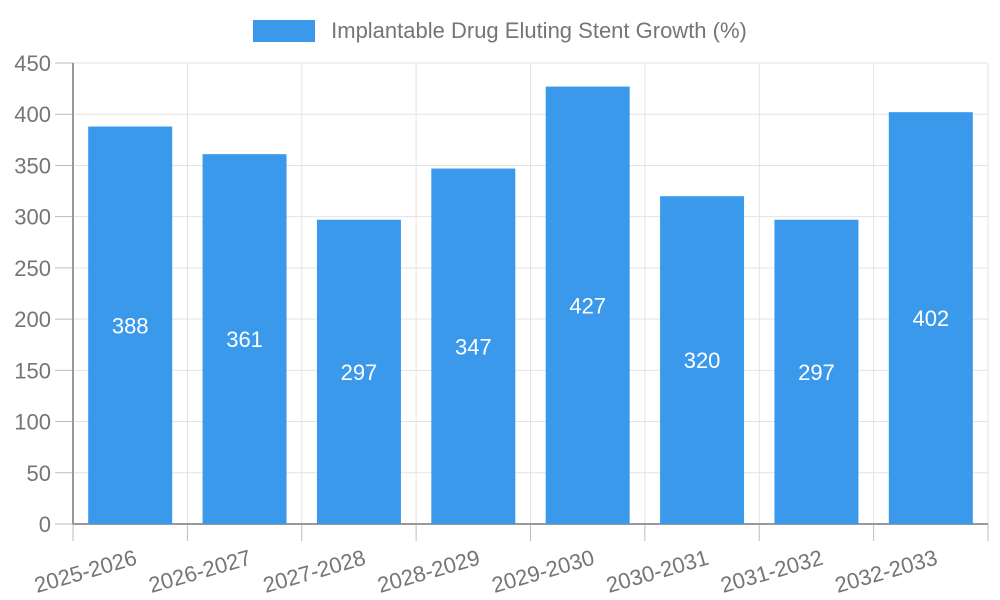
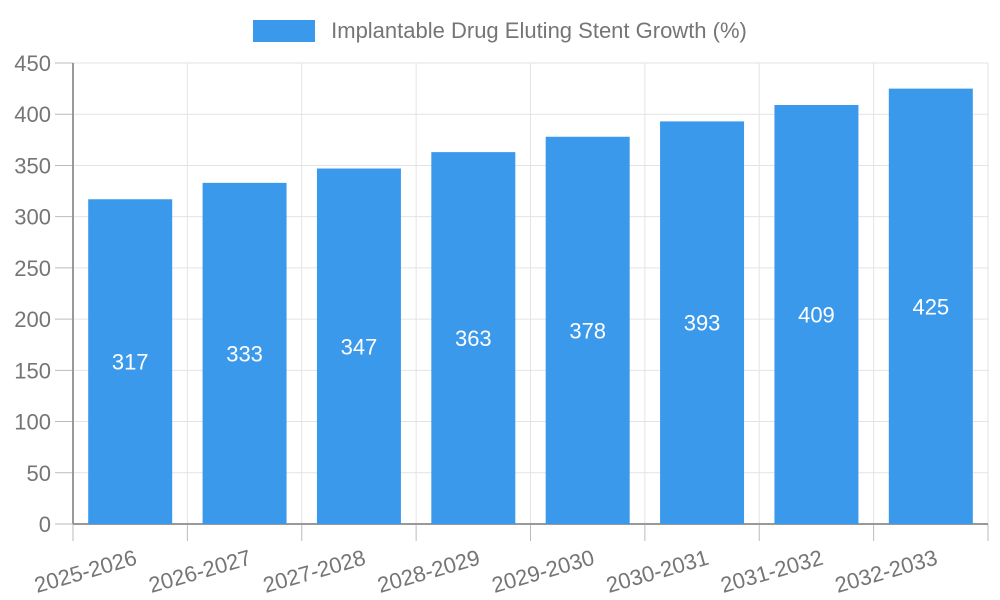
2025-2026: 388 -> 317
2026-2027: 361 -> 333
2027-2028: 297 -> 347
2028-2029: 347 -> 363
2029-2030: 427 -> 378
2030-2031: 320 -> 393
2031-2032: 297 -> 409
2032-2033: 402 -> 425
